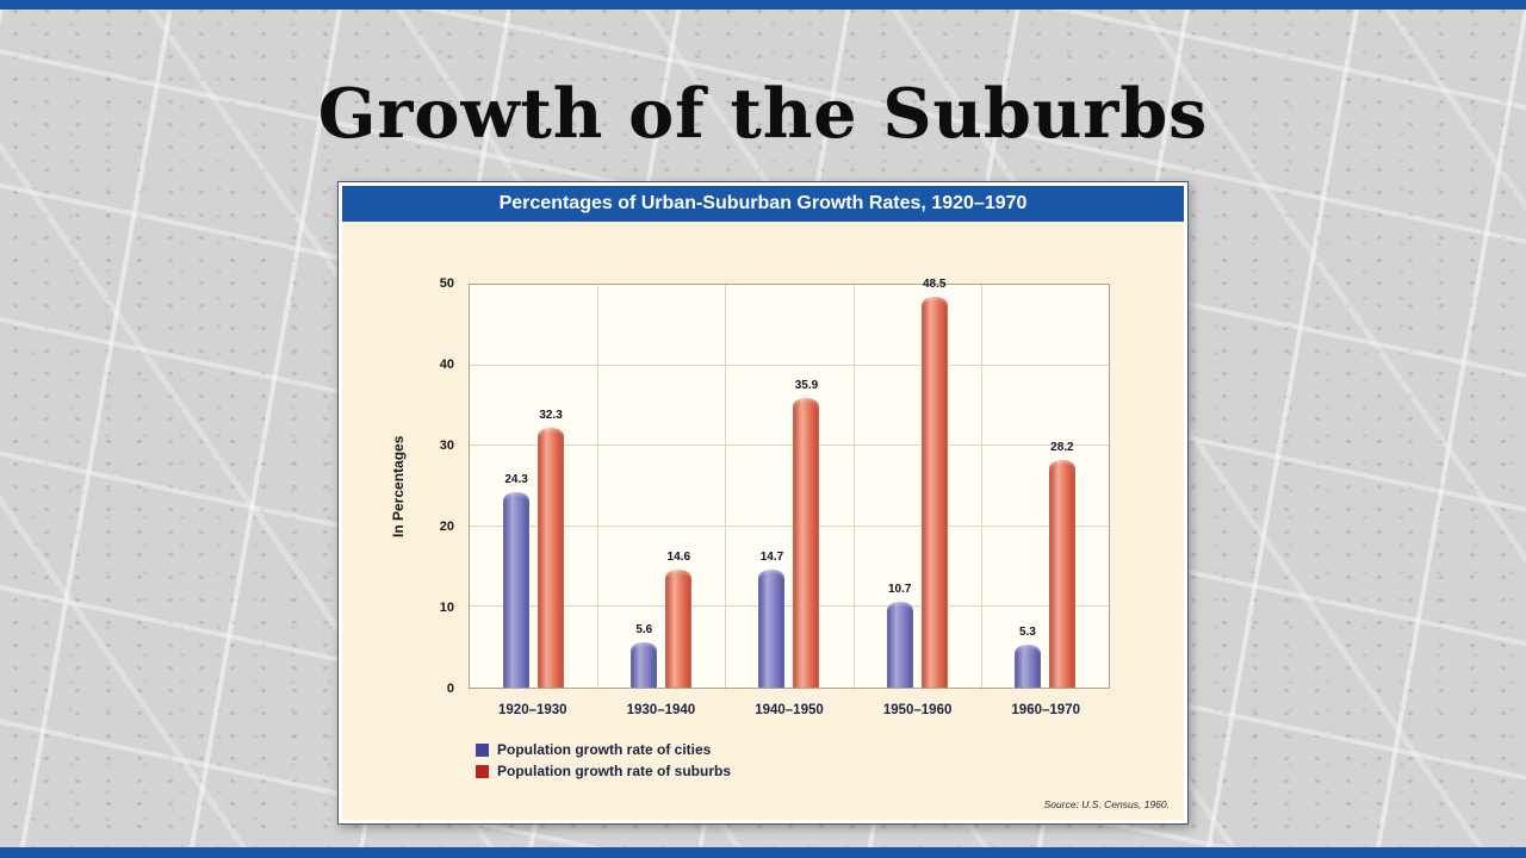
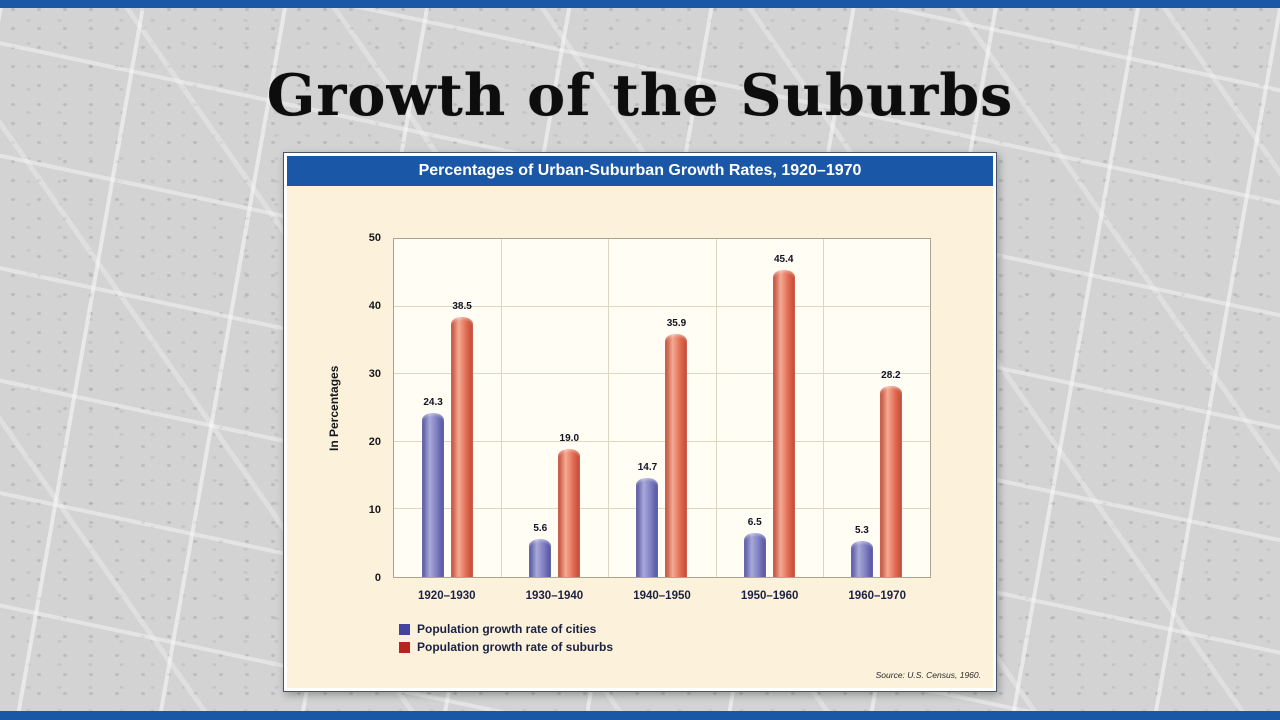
Population growth rate of suburbs/1920–1930: 32.3 -> 38.5
Population growth rate of suburbs/1930–1940: 14.6 -> 19.0
Population growth rate of cities/1950–1960: 10.7 -> 6.5
Population growth rate of suburbs/1950–1960: 48.5 -> 45.4
